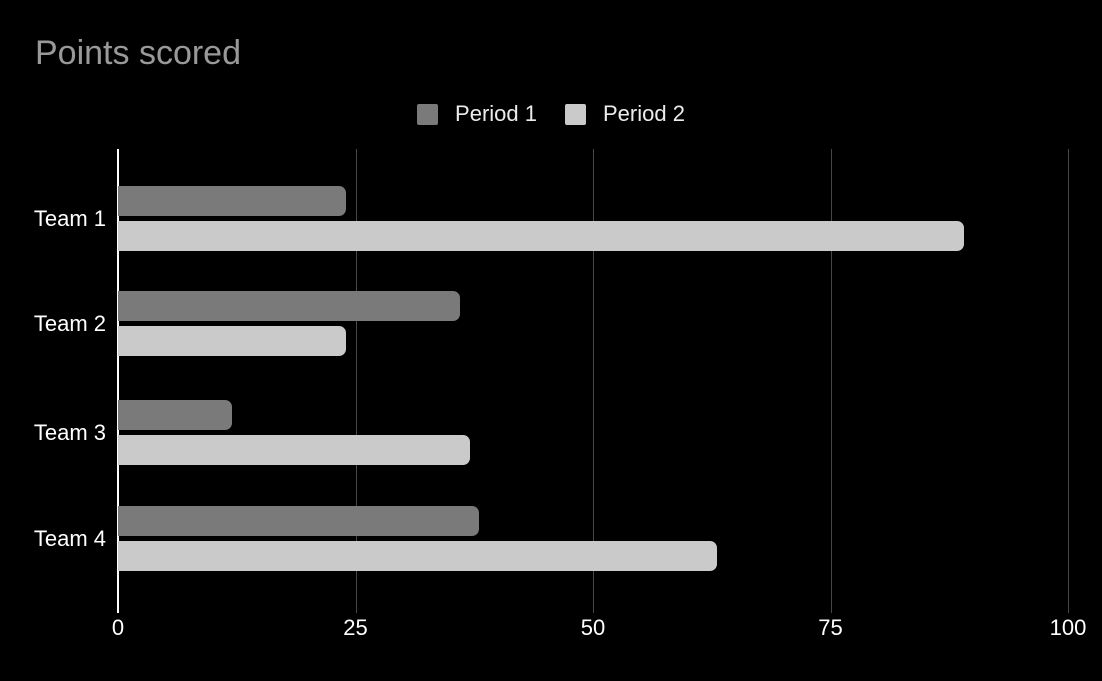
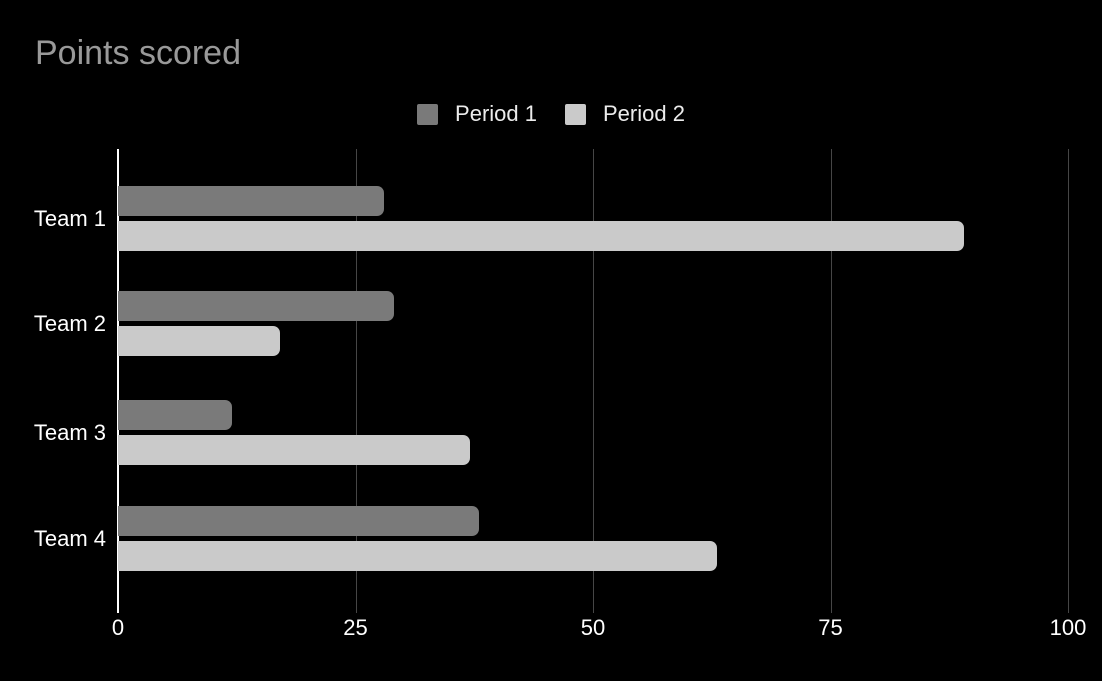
Period 1/Team 1: 24 -> 28
Period 1/Team 2: 36 -> 29
Period 2/Team 2: 24 -> 17
